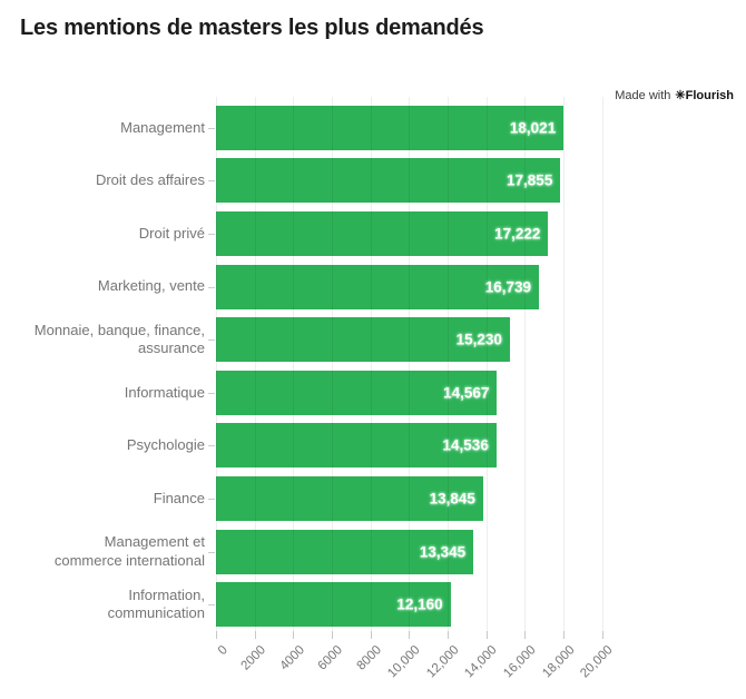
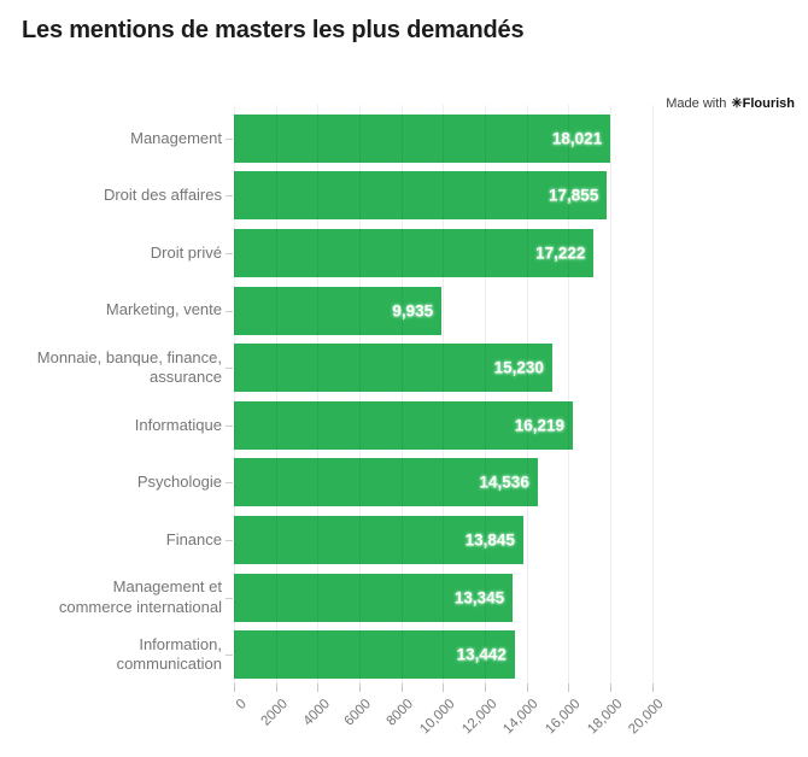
Marketing, vente: 16,739 -> 9,935
Informatique: 14,567 -> 16,219
Information, communication: 12,160 -> 13,442
